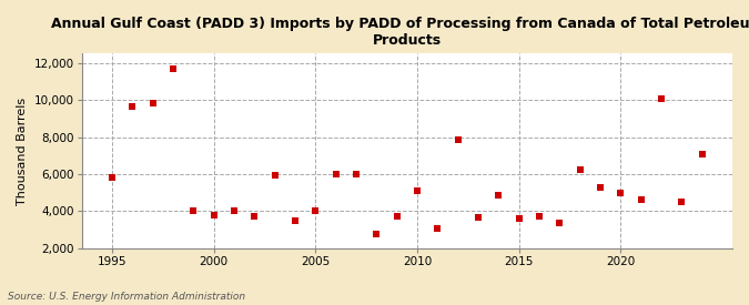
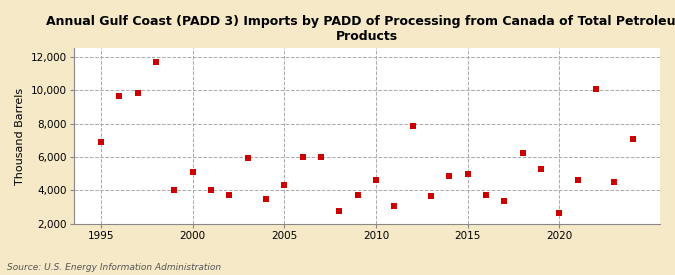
1995: 5,800 -> 6,900
2000: 3,800 -> 5,100
2005: 4,000 -> 4,400
2010: 5,100 -> 4,600
2015: 3,600 -> 5,000
2020: 5,000 -> 2,600
